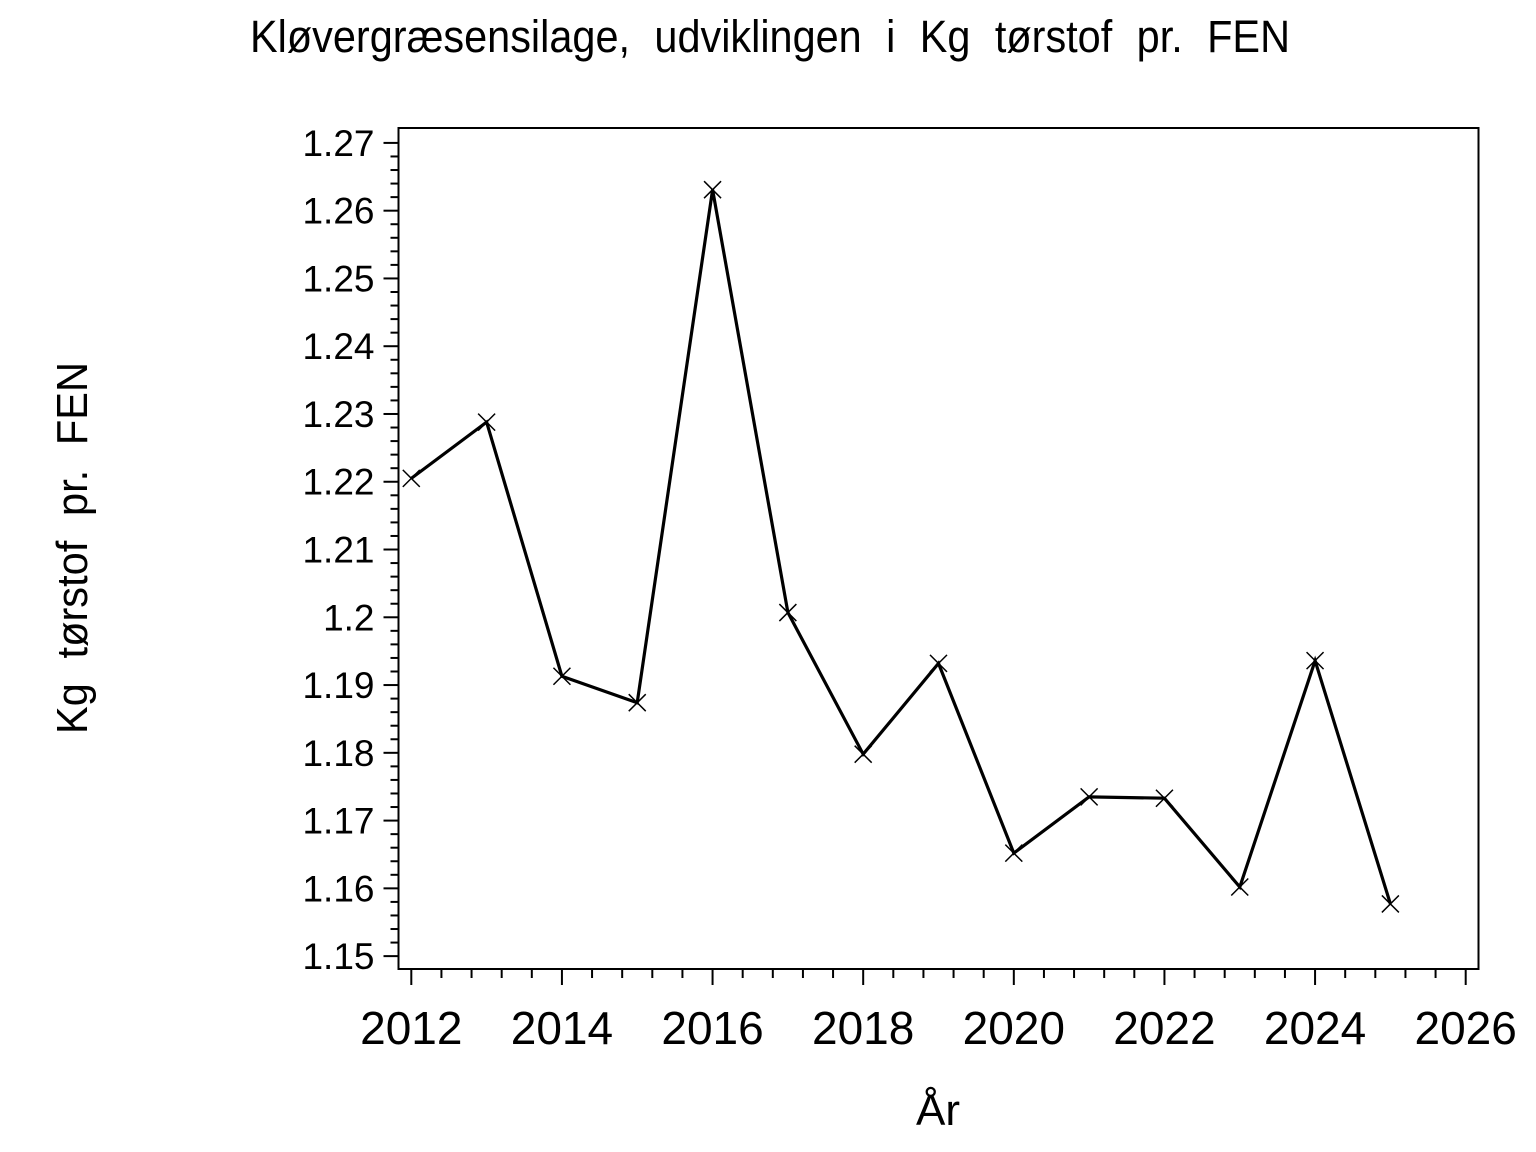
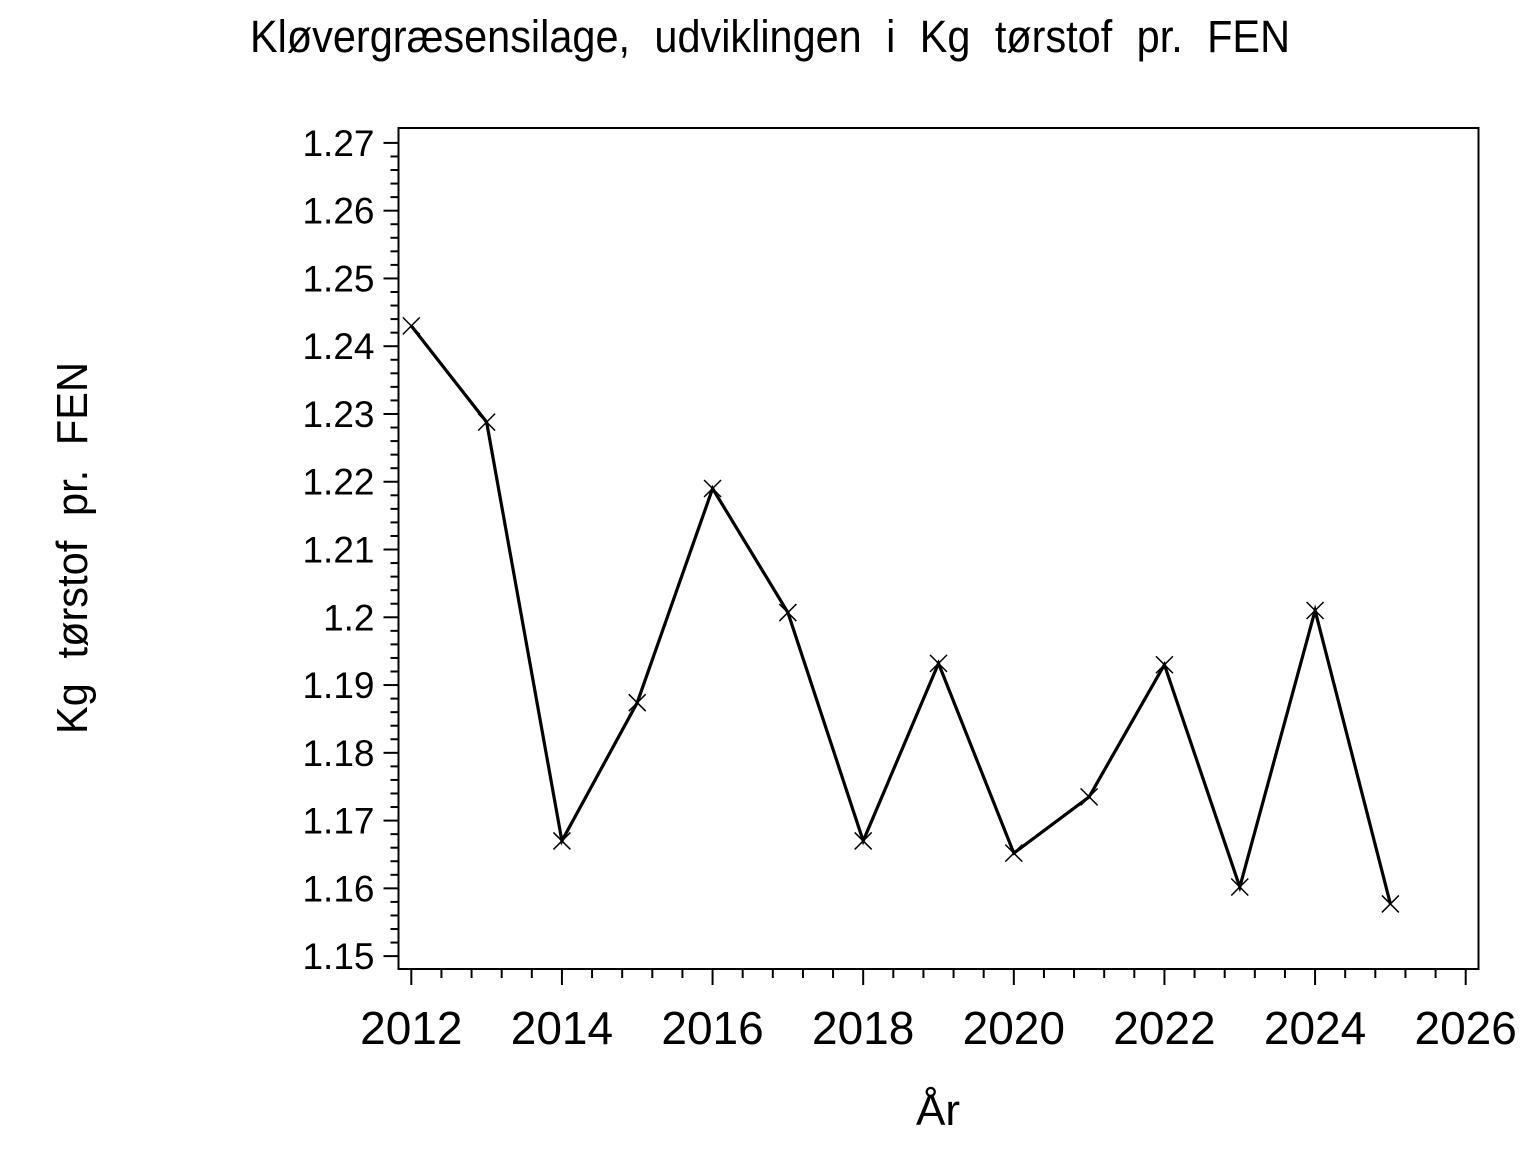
2012: 1.220 -> 1.243
2014: 1.191 -> 1.167
2016: 1.263 -> 1.219
2018: 1.180 -> 1.167
2022: 1.173 -> 1.193
2024: 1.194 -> 1.201
